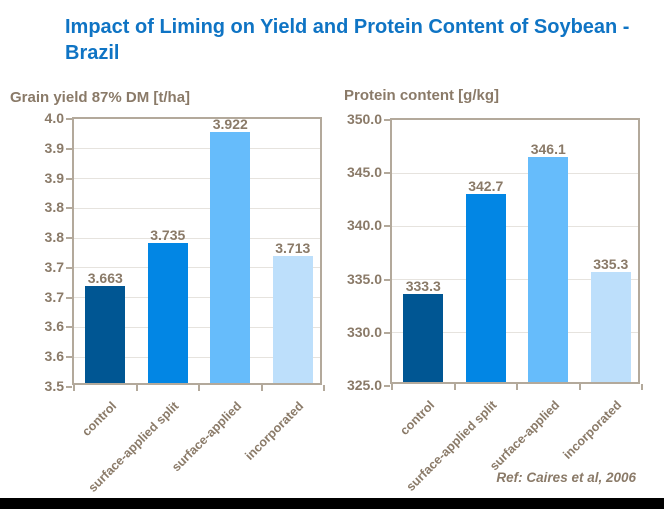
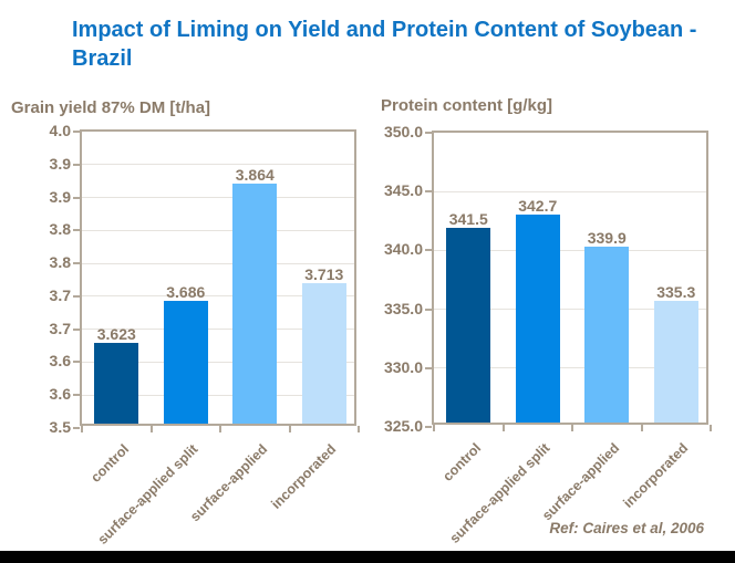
Grain yield 87% DM [t/ha]/control: 3.663 -> 3.623
Grain yield 87% DM [t/ha]/surface-applied split: 3.735 -> 3.686
Grain yield 87% DM [t/ha]/surface-applied: 3.922 -> 3.864
Protein content [g/kg]/control: 333.3 -> 341.5
Protein content [g/kg]/surface-applied: 346.1 -> 339.9
